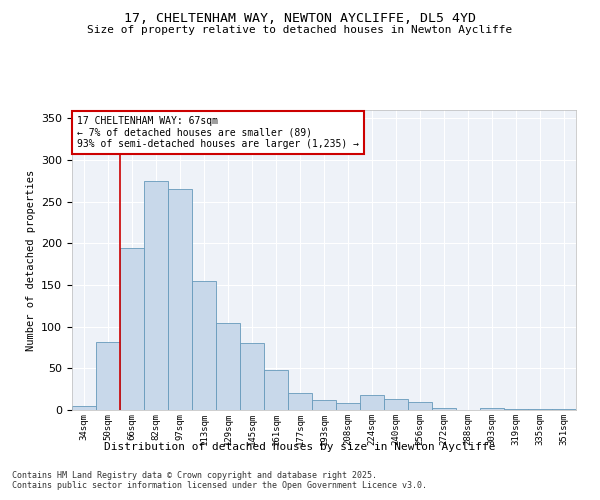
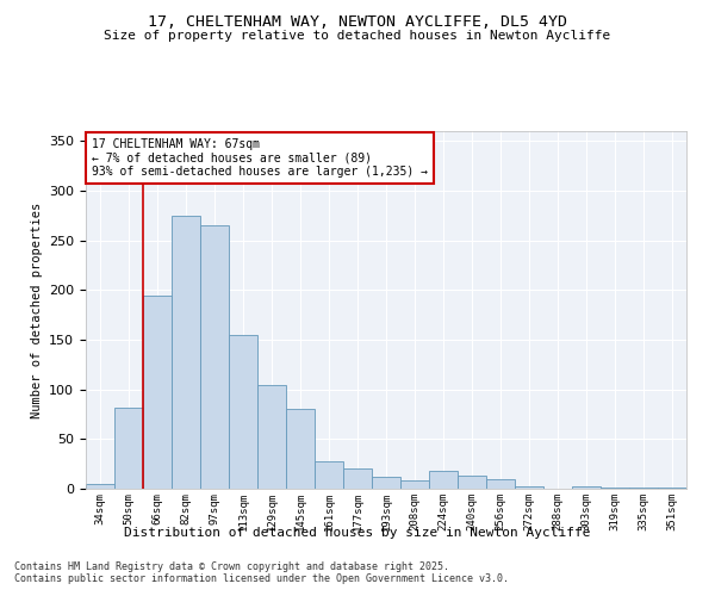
161sqm: 48 -> 28
